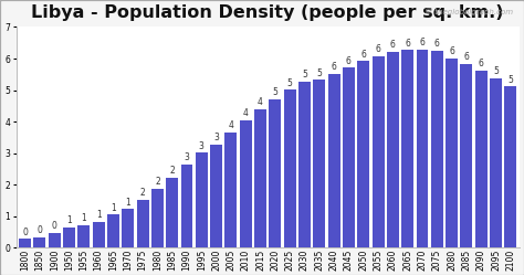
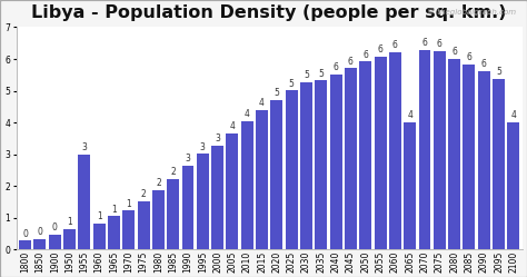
1955: 1 -> 3
2065: 6 -> 4
2100: 5 -> 4
